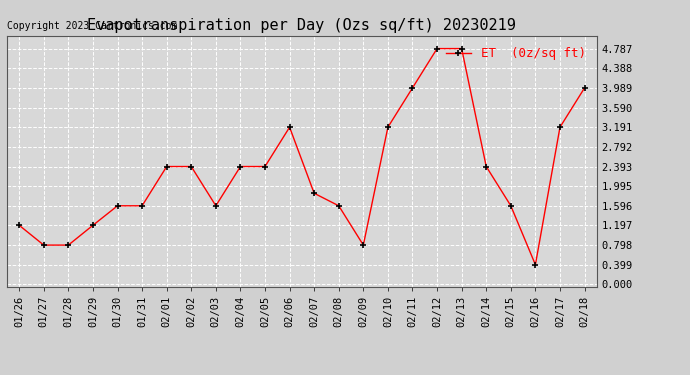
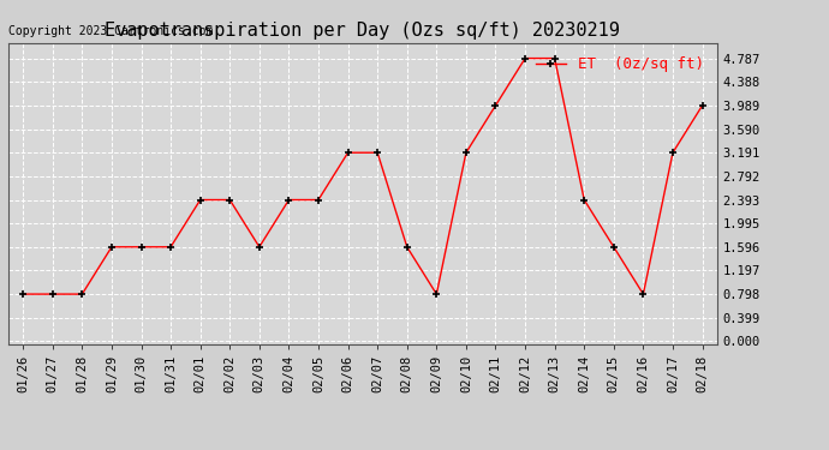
01/26: 1.20 -> 0.80
01/29: 1.20 -> 1.60
02/07: 1.85 -> 3.19
02/16: 0.40 -> 0.80
